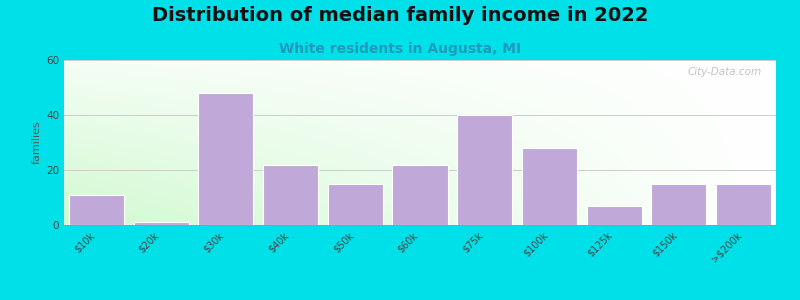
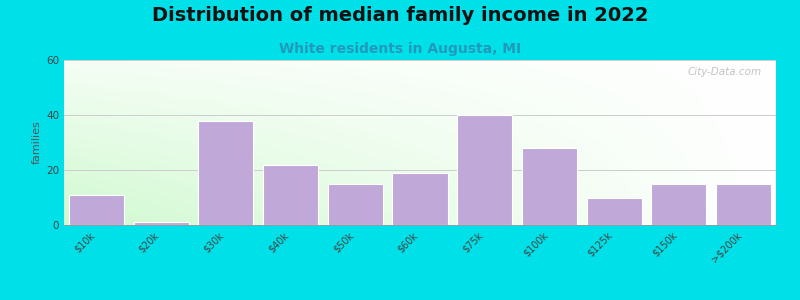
$30k: 48 -> 38
$60k: 22 -> 19
$125k: 7 -> 10
